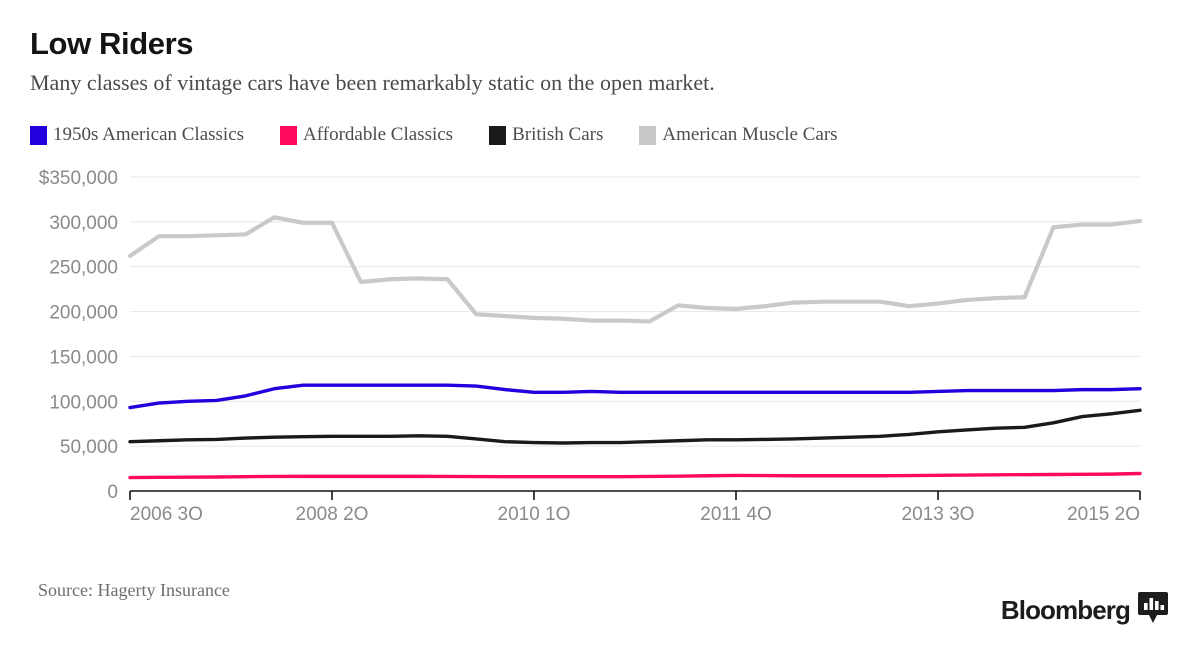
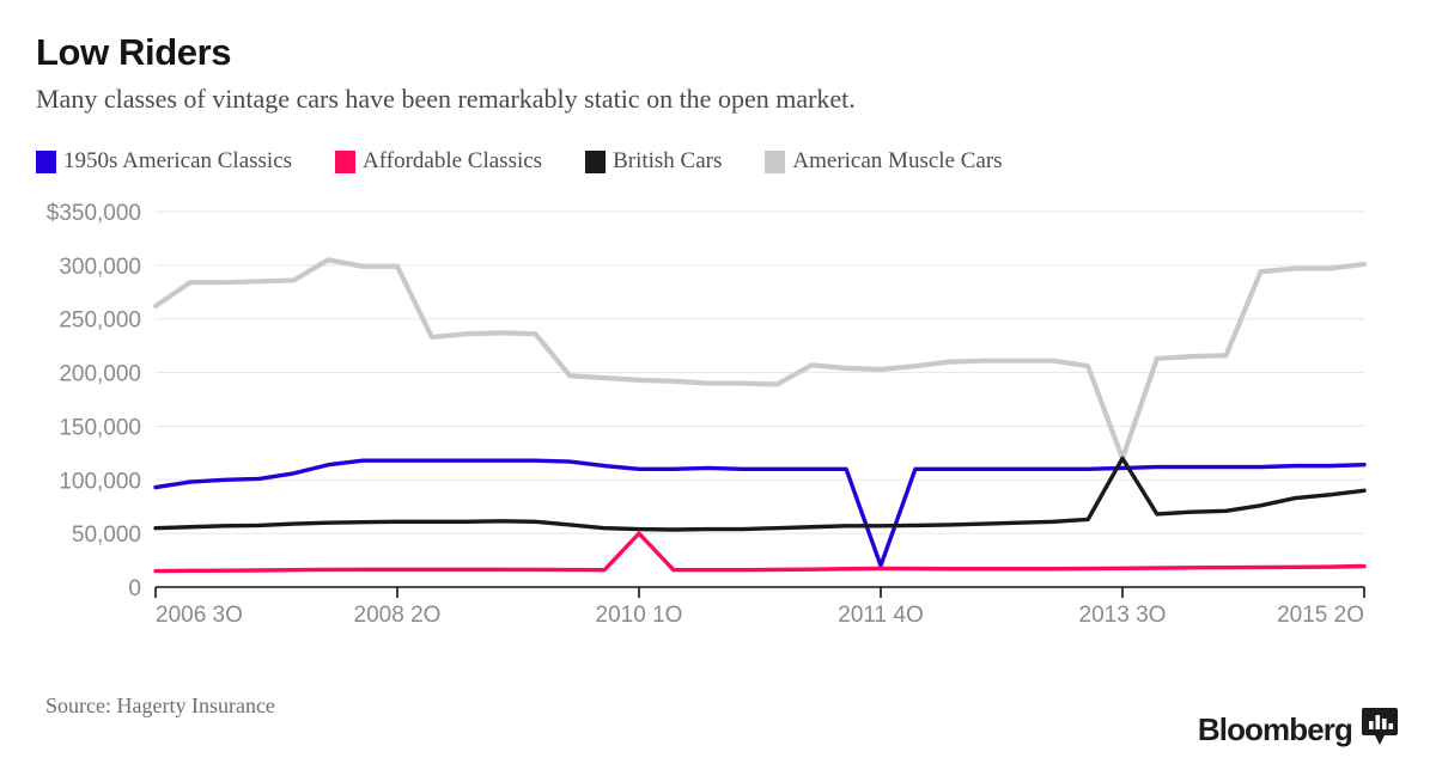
Affordable Classics/2010 1Q: $20000 -> $50000
1950s American Classics/2011 4Q: $110000 -> $20000
British Cars/2013 3Q: $70000 -> $120000
American Muscle Cars/2013 3Q: $210000 -> $120000
